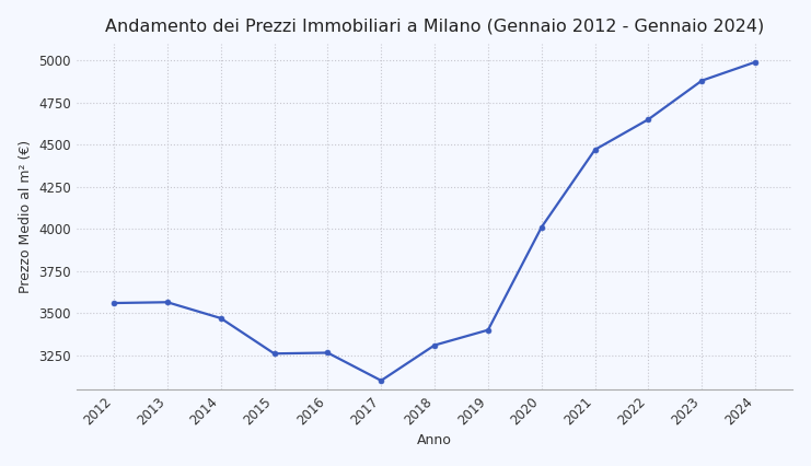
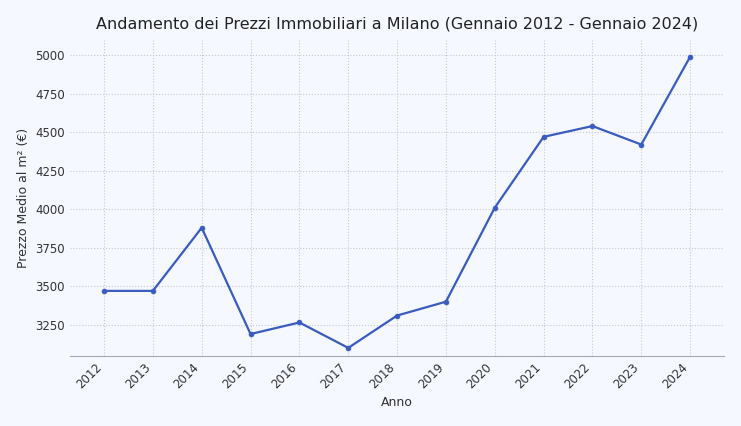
2012: 3560 -> 3470
2013: 3560 -> 3470
2014: 3470 -> 3880
2015: 3260 -> 3190
2022: 4650 -> 4540
2023: 4880 -> 4420
